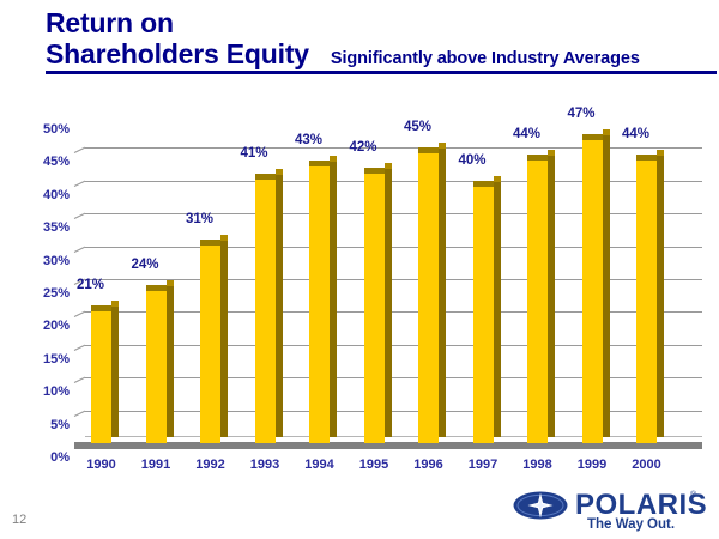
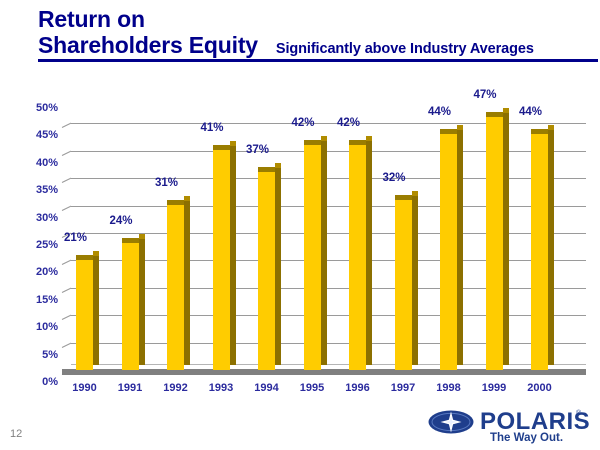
1994: 43% -> 37%
1996: 45% -> 42%
1997: 40% -> 32%
